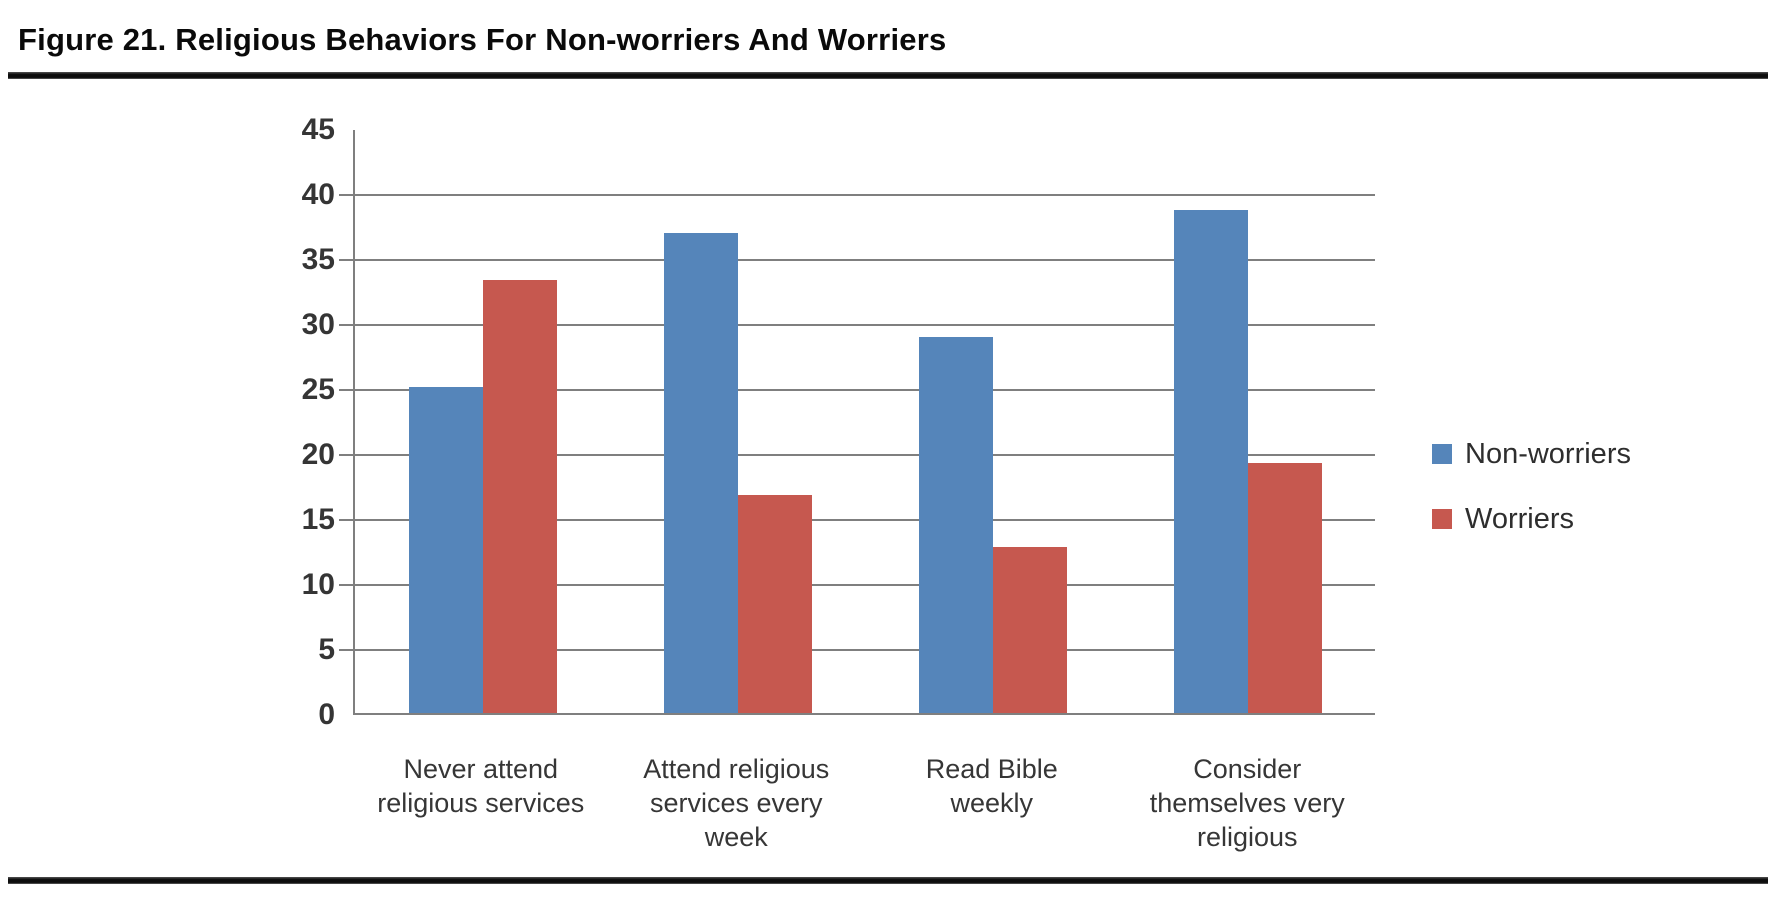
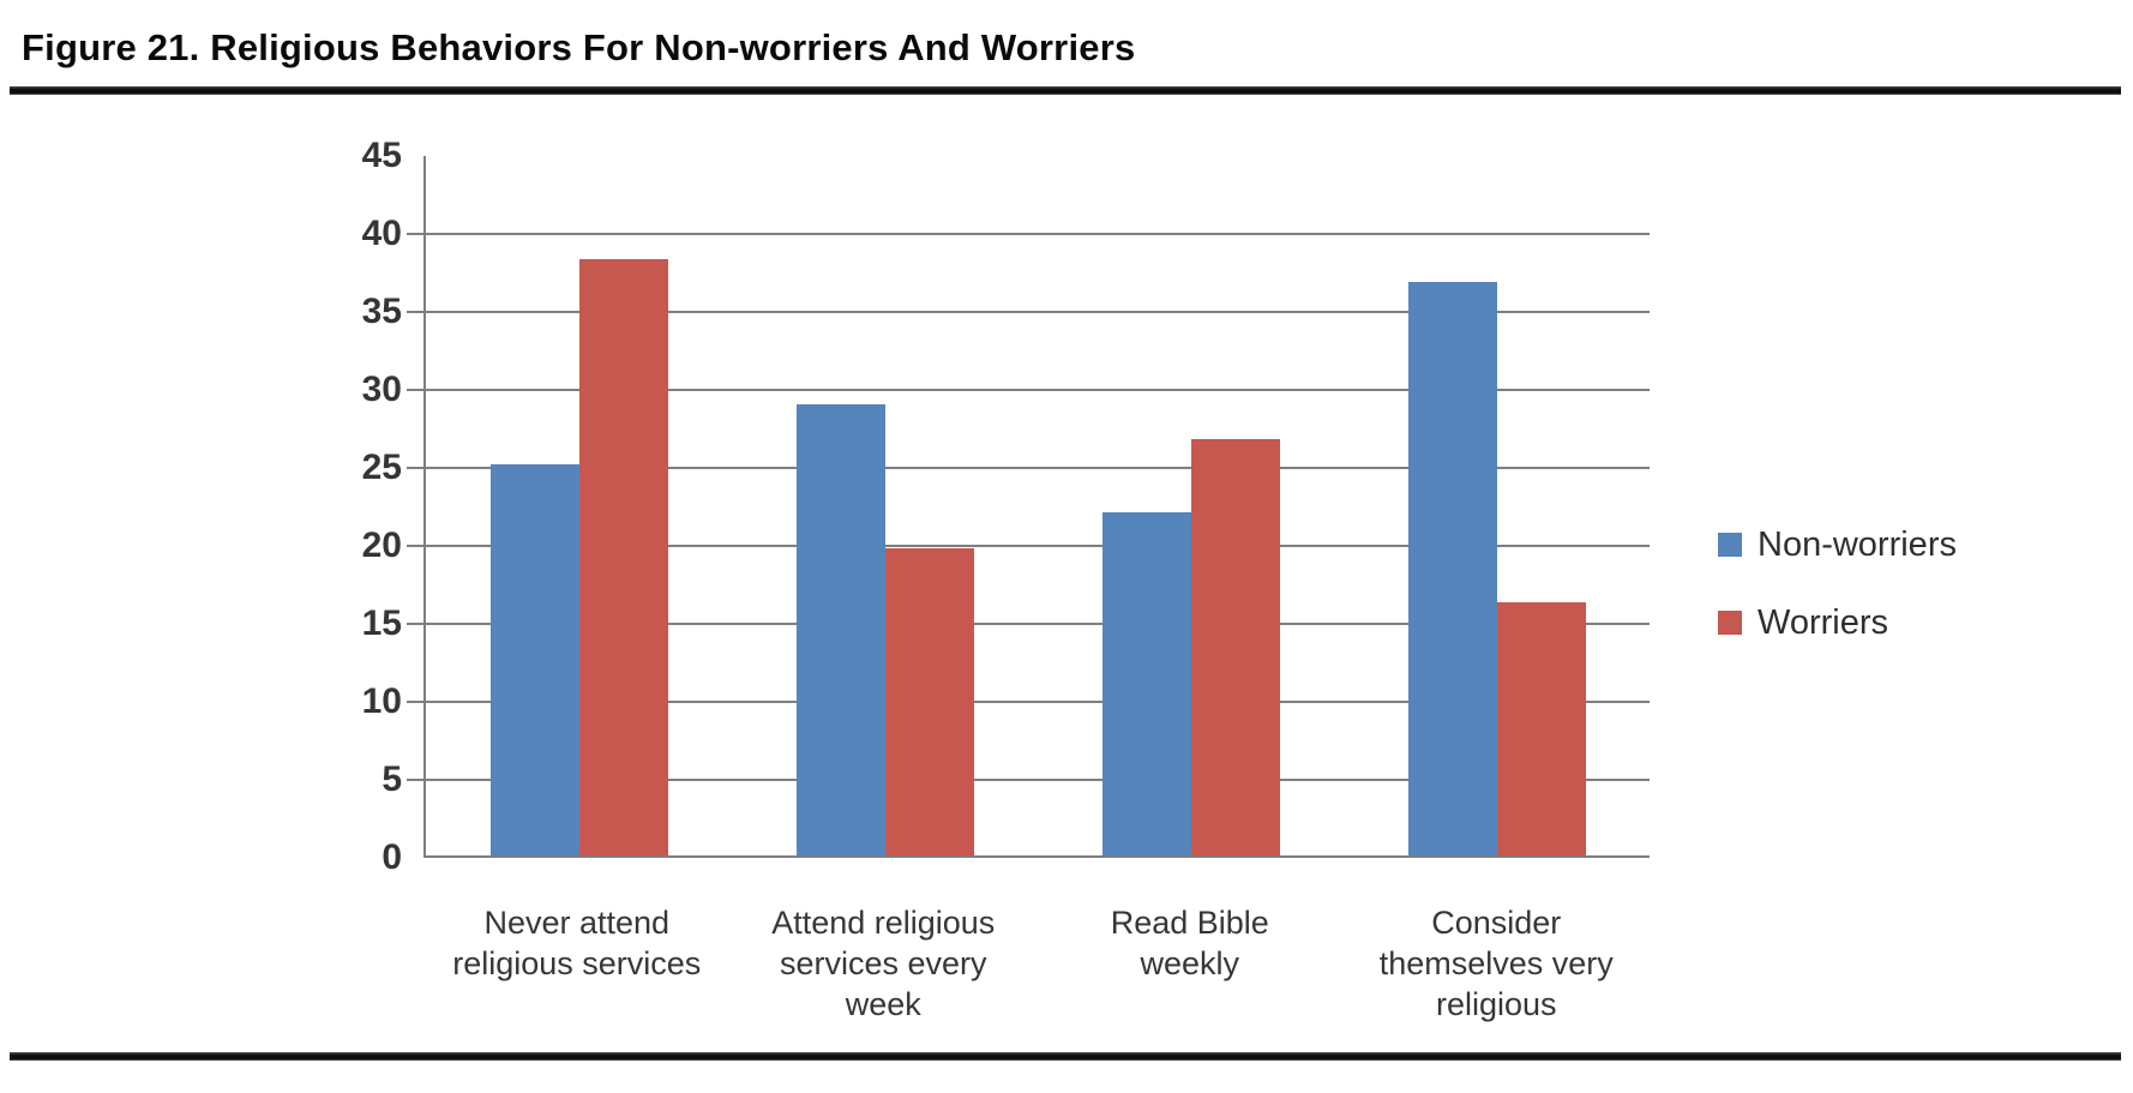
Worriers/Never attend religious services: 33.3 -> 38.2
Non-worriers/Attend religious services every week: 36.9 -> 28.9
Worriers/Attend religious services every week: 16.8 -> 19.7
Non-worriers/Read Bible weekly: 28.9 -> 22.0
Worriers/Read Bible weekly: 12.8 -> 26.7
Non-worriers/Consider themselves very religious: 38.7 -> 36.8
Worriers/Consider themselves very religious: 19.2 -> 16.2
